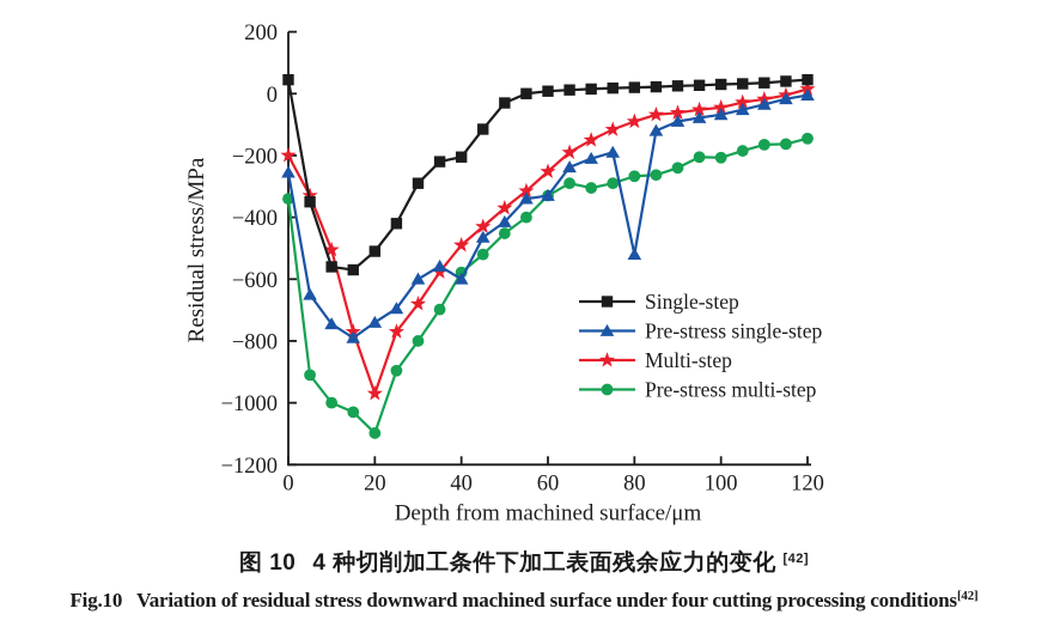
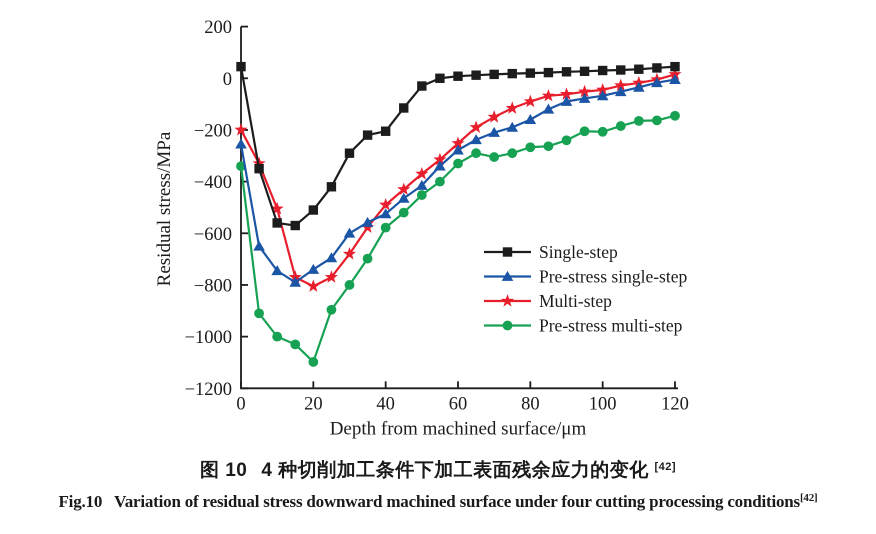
Multi-step/20: -970 -> -800
Pre-stress single-step/40: -600 -> -520
Pre-stress single-step/60: -330 -> -280
Pre-stress single-step/80: -520 -> -160
